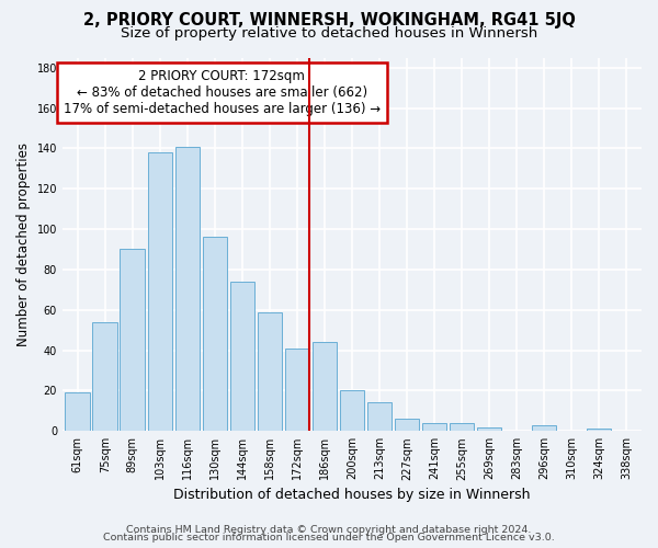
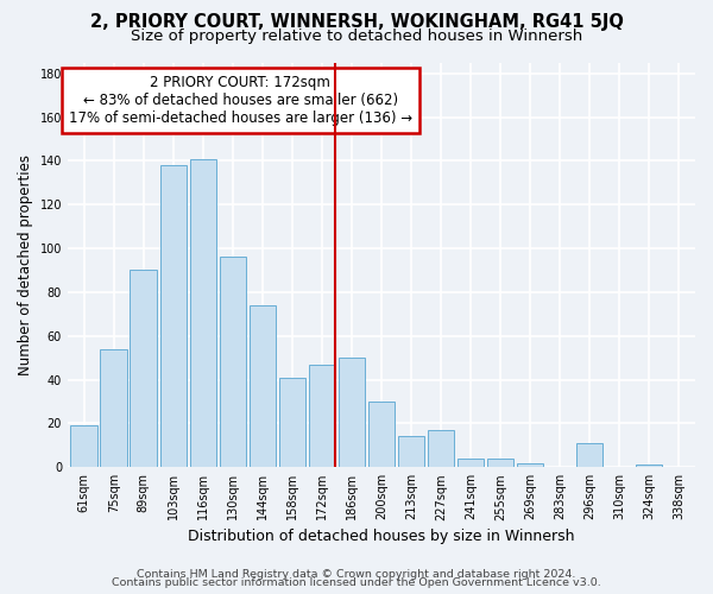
158sqm: 59 -> 41
172sqm: 41 -> 47
186sqm: 44 -> 50
200sqm: 20 -> 30
227sqm: 6 -> 17
296sqm: 3 -> 11
